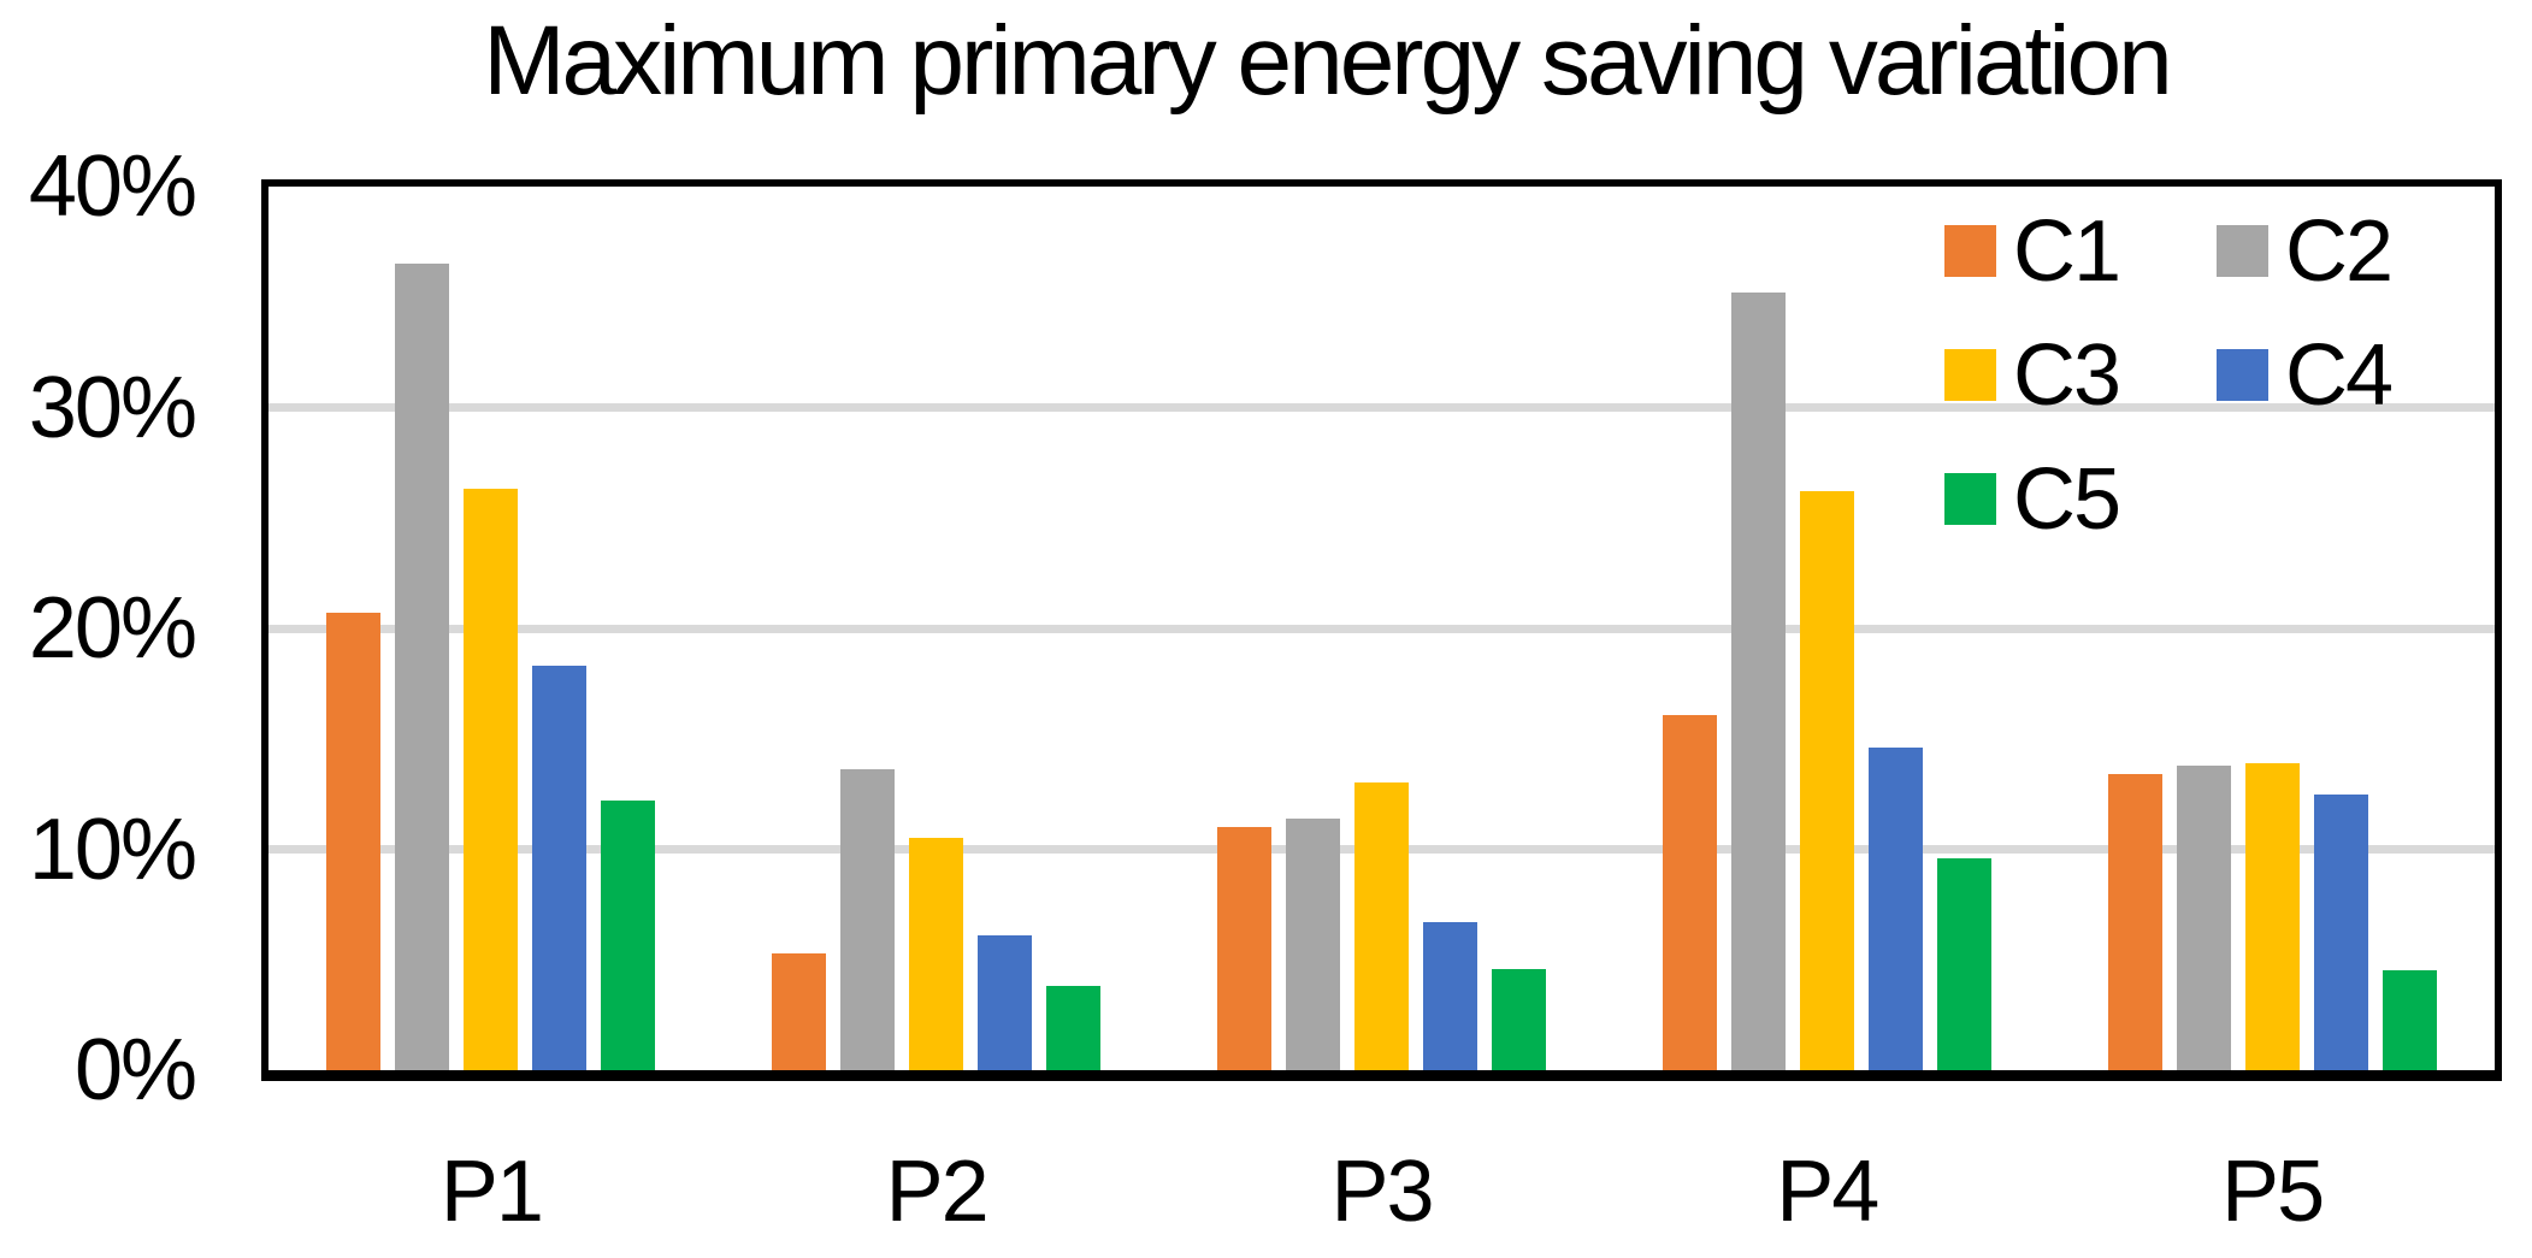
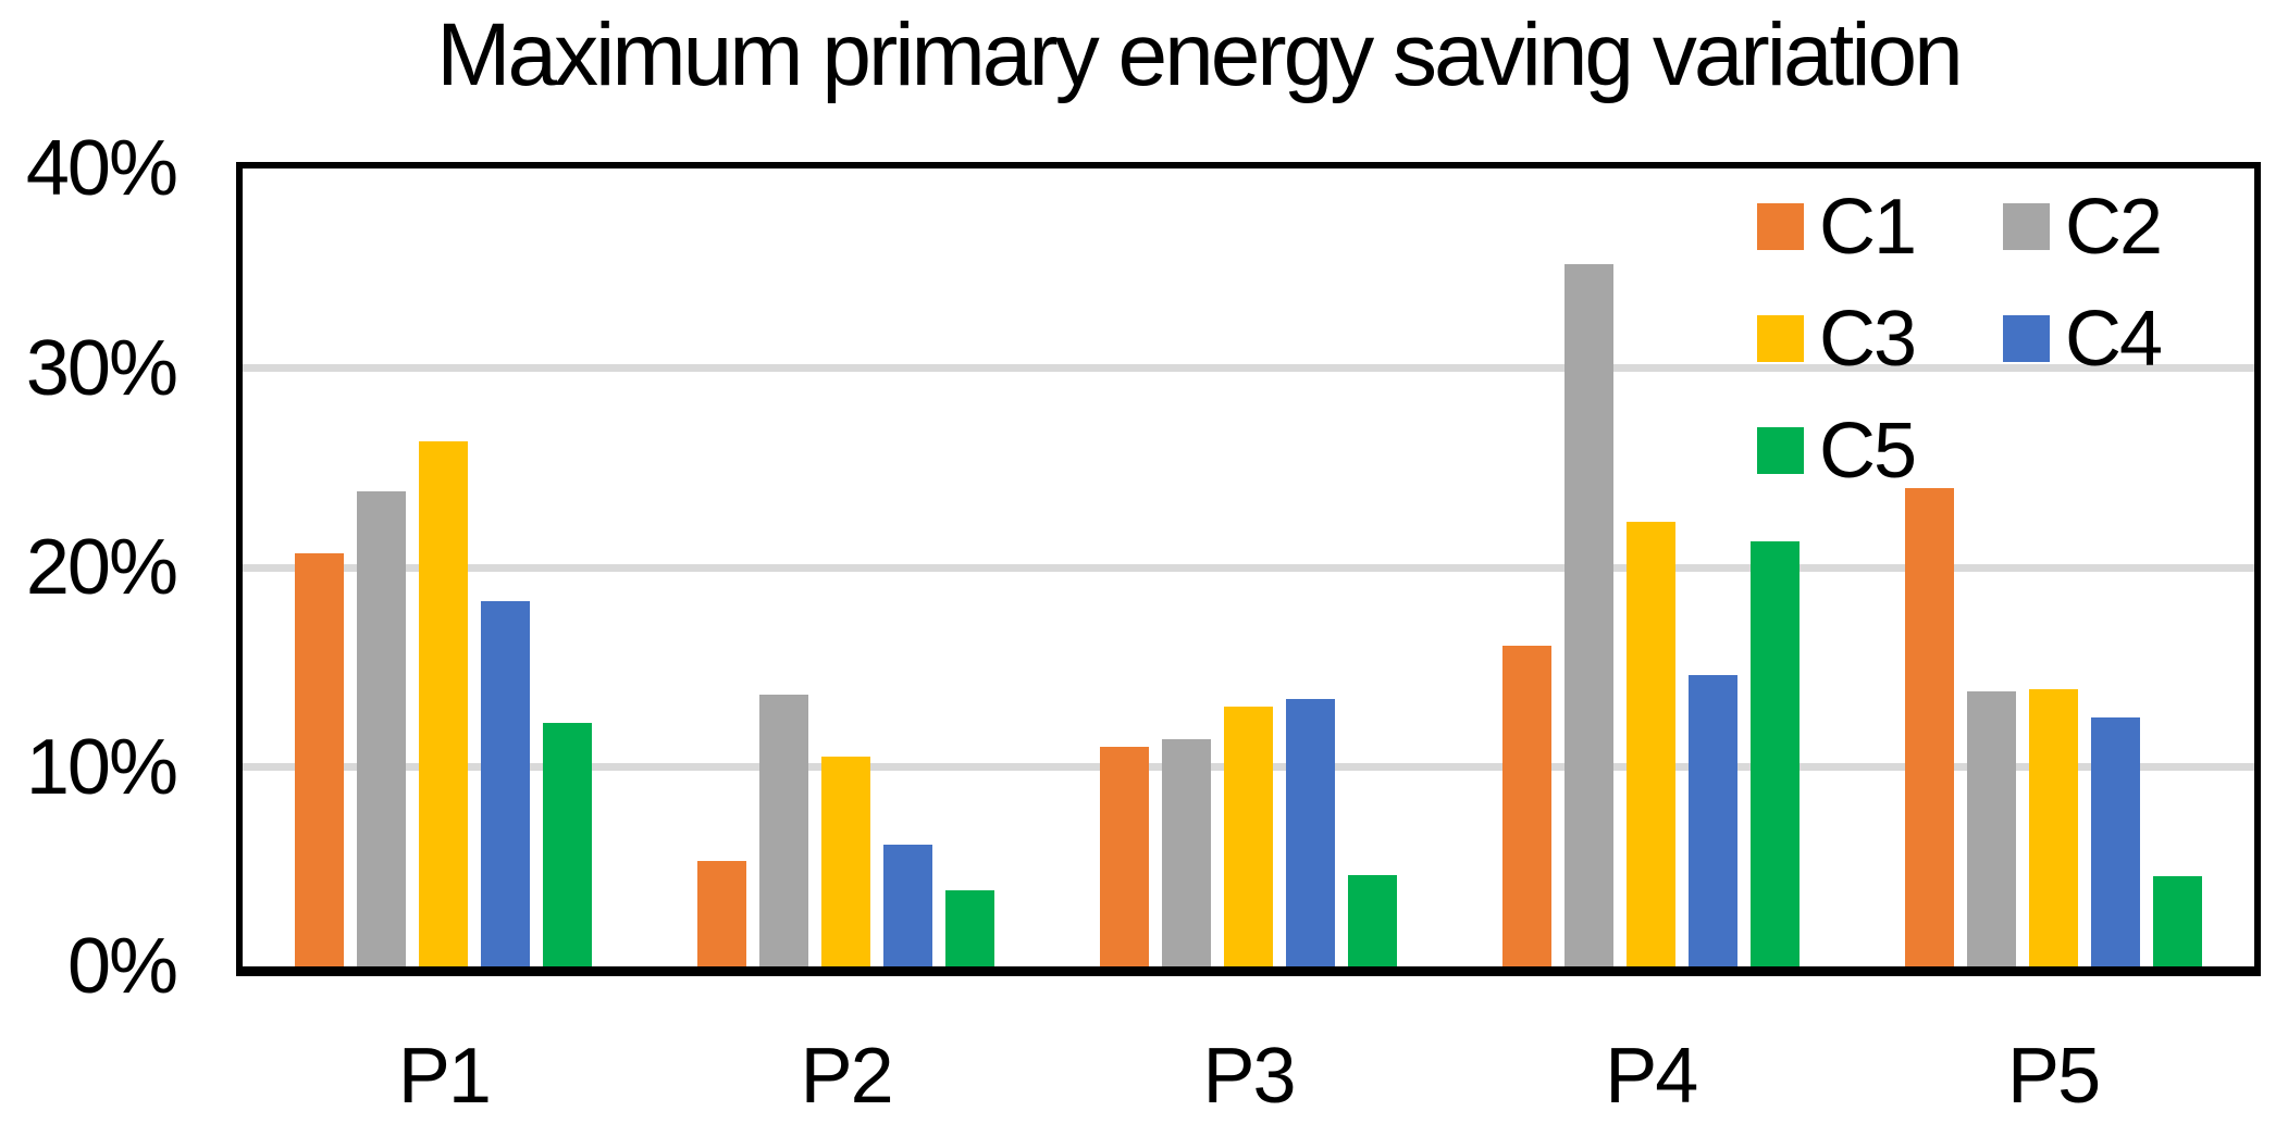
C2/P1: 36.5% -> 23.8%
C4/P3: 6.7% -> 13.4%
C3/P4: 26.2% -> 22.3%
C5/P4: 9.6% -> 21.3%
C1/P5: 13.4% -> 24.0%
